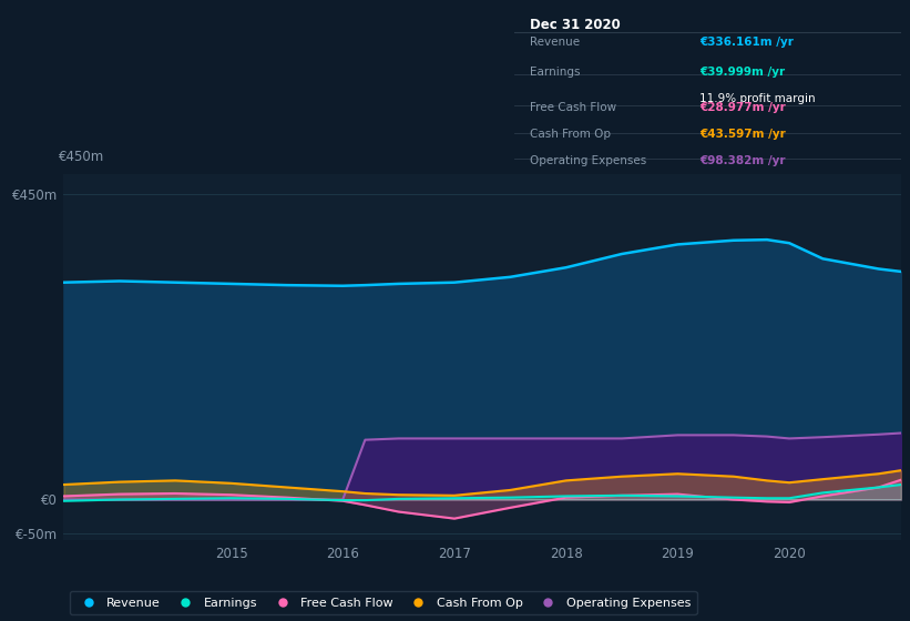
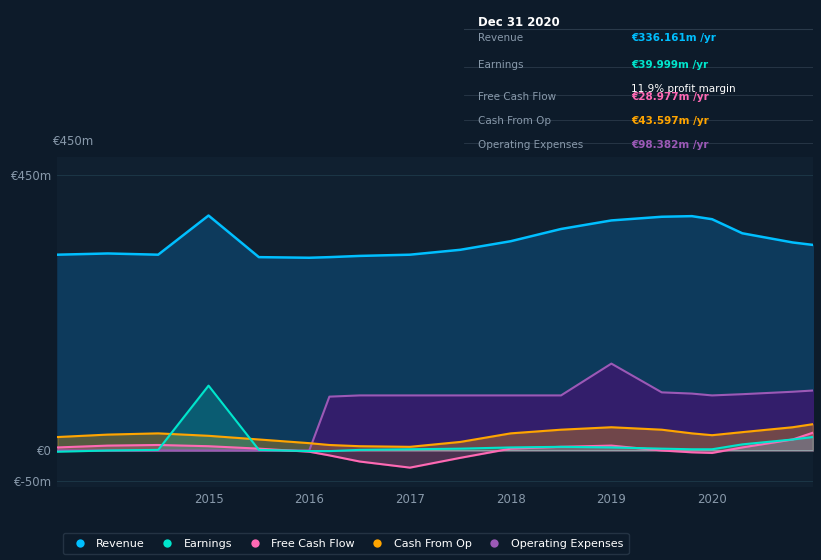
Revenue/2015: €318m -> €384m
Earnings/2015: €2m -> €106m
Operating Expenses/2019: €95m -> €142m
